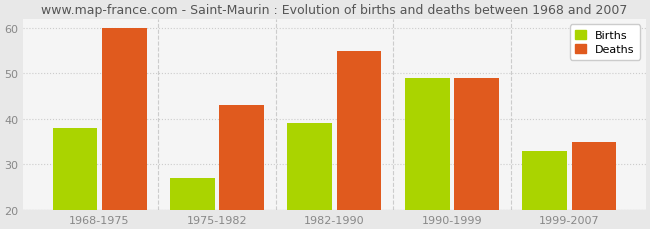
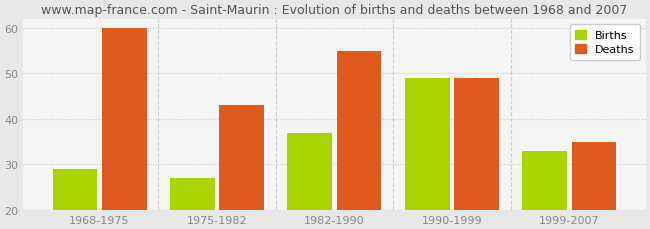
Births/1968-1975: 38 -> 29
Births/1982-1990: 39 -> 37
